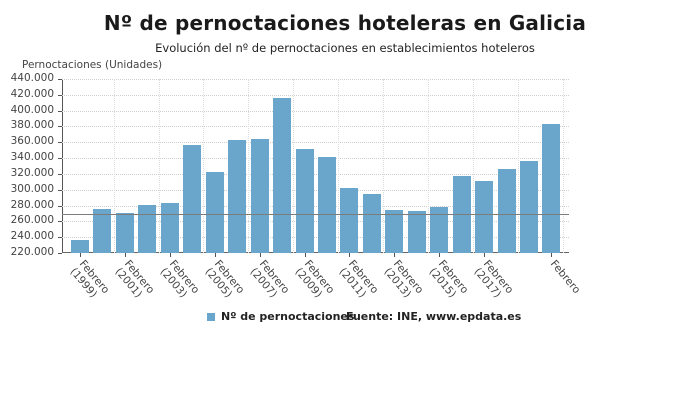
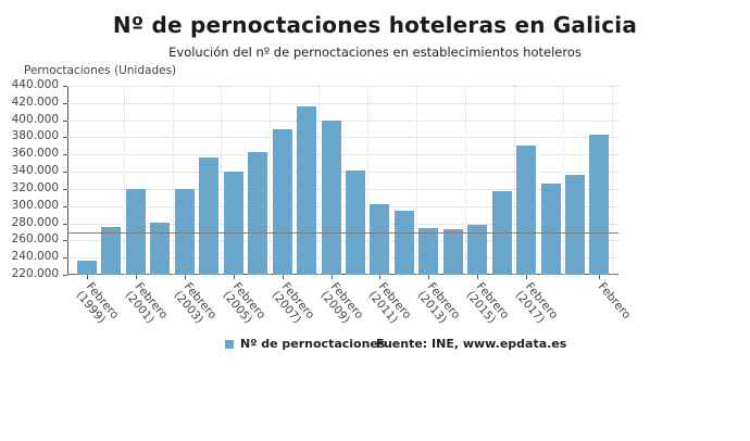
Febrero (2001): 270000 -> 320000
Febrero (2003): 280000 -> 320000
Febrero (2005): 320000 -> 340000
Febrero (2007): 360000 -> 390000
Febrero (2009): 350000 -> 400000
Febrero (2017): 310000 -> 370000
